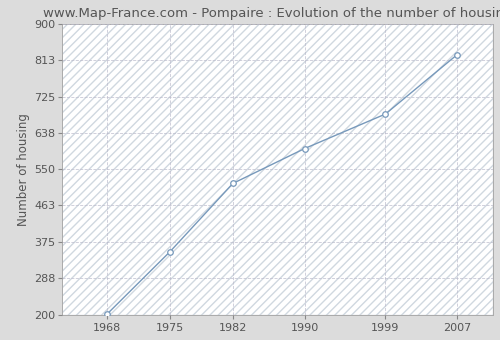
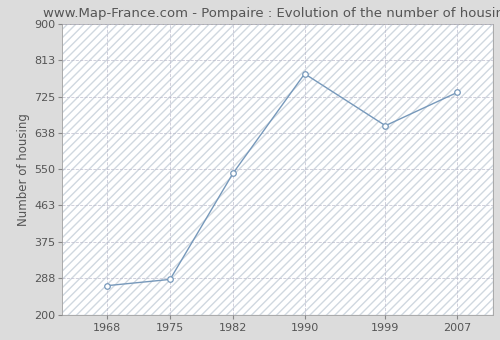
1968: 202 -> 270
1975: 352 -> 285
1982: 516 -> 540
1990: 600 -> 780
1999: 683 -> 655
2007: 826 -> 735
